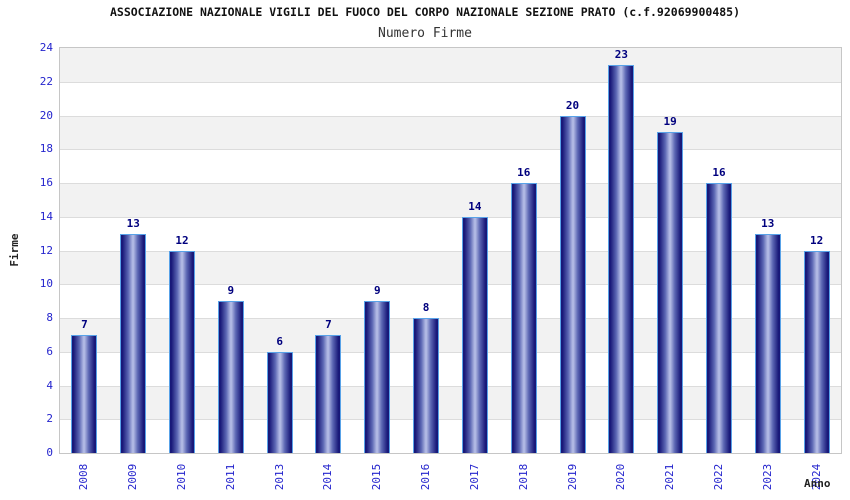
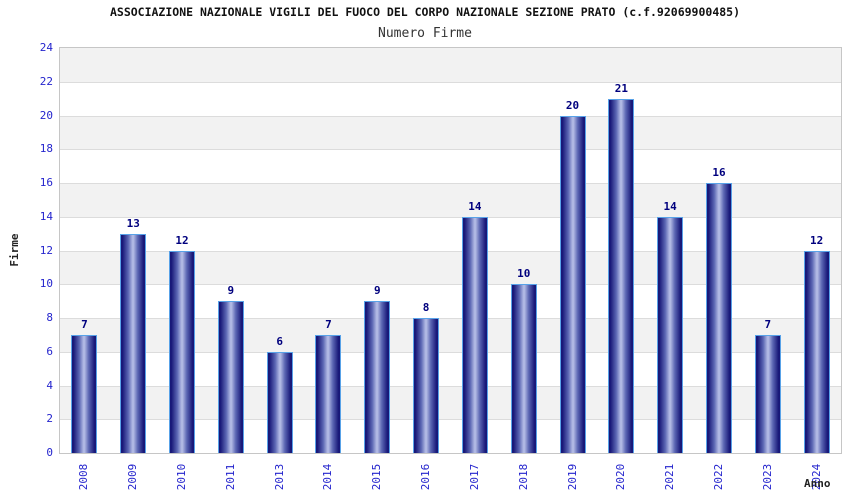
2018: 16 -> 10
2020: 23 -> 21
2021: 19 -> 14
2023: 13 -> 7
